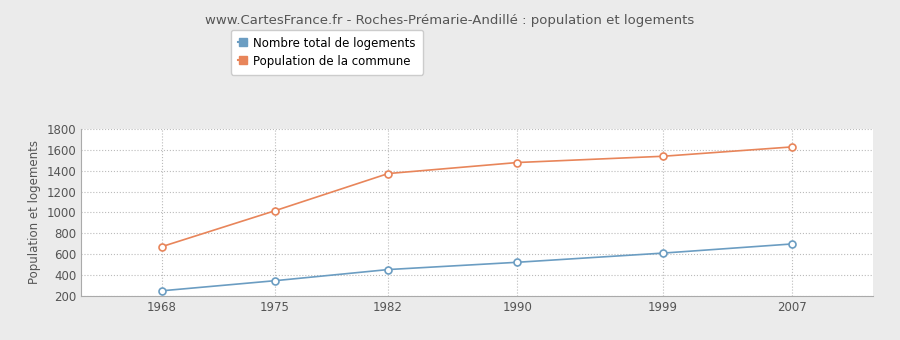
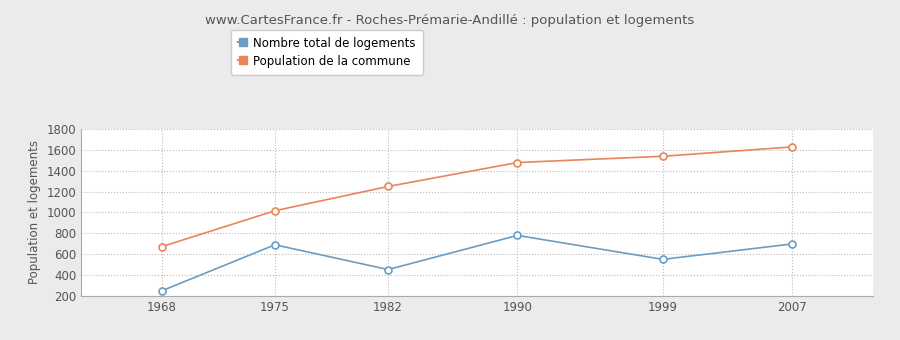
Nombre total de logements/1975: 340 -> 690
Population de la commune/1982: 1370 -> 1250
Nombre total de logements/1990: 520 -> 780
Nombre total de logements/1999: 610 -> 550
